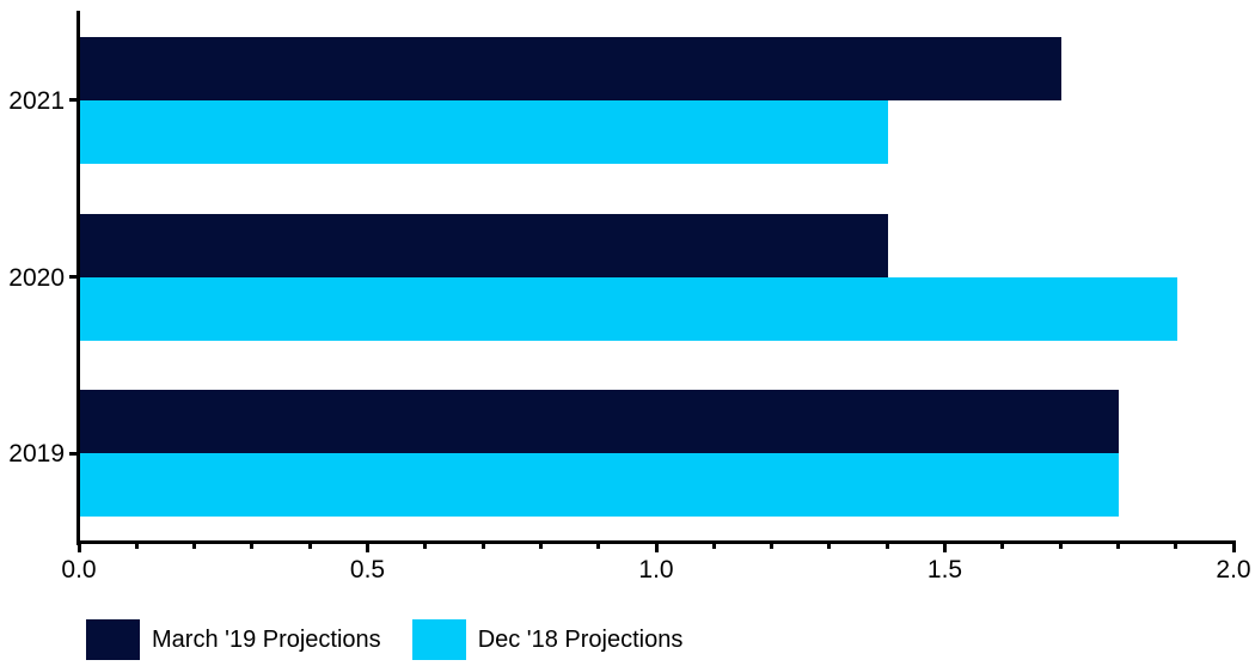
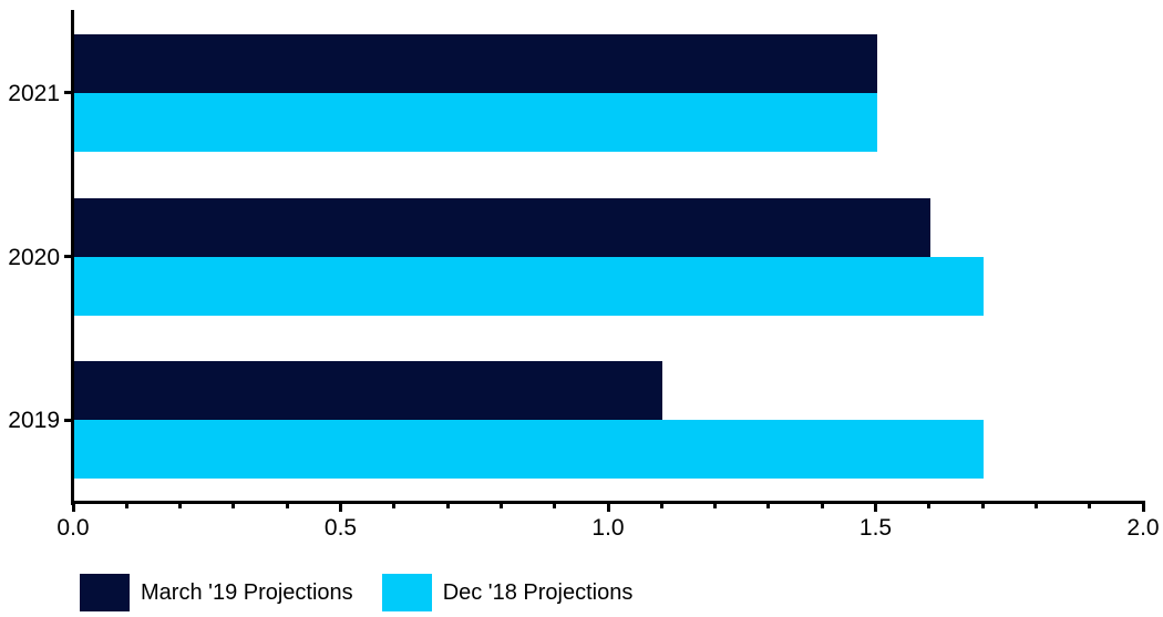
March '19 Projections/2021: 1.7 -> 1.5
Dec '18 Projections/2021: 1.4 -> 1.5
March '19 Projections/2020: 1.4 -> 1.6
Dec '18 Projections/2020: 1.9 -> 1.7
March '19 Projections/2019: 1.8 -> 1.1
Dec '18 Projections/2019: 1.8 -> 1.7
